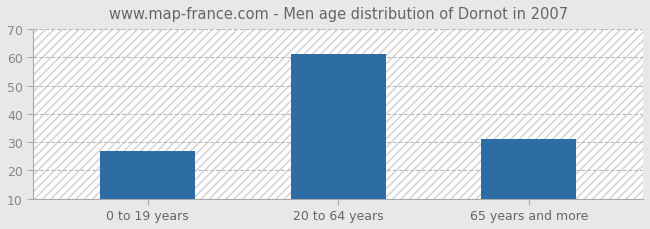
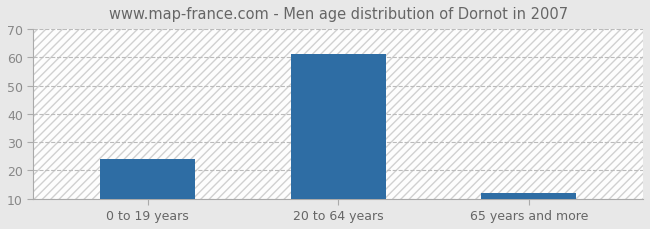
0 to 19 years: 27 -> 24
65 years and more: 31 -> 12
